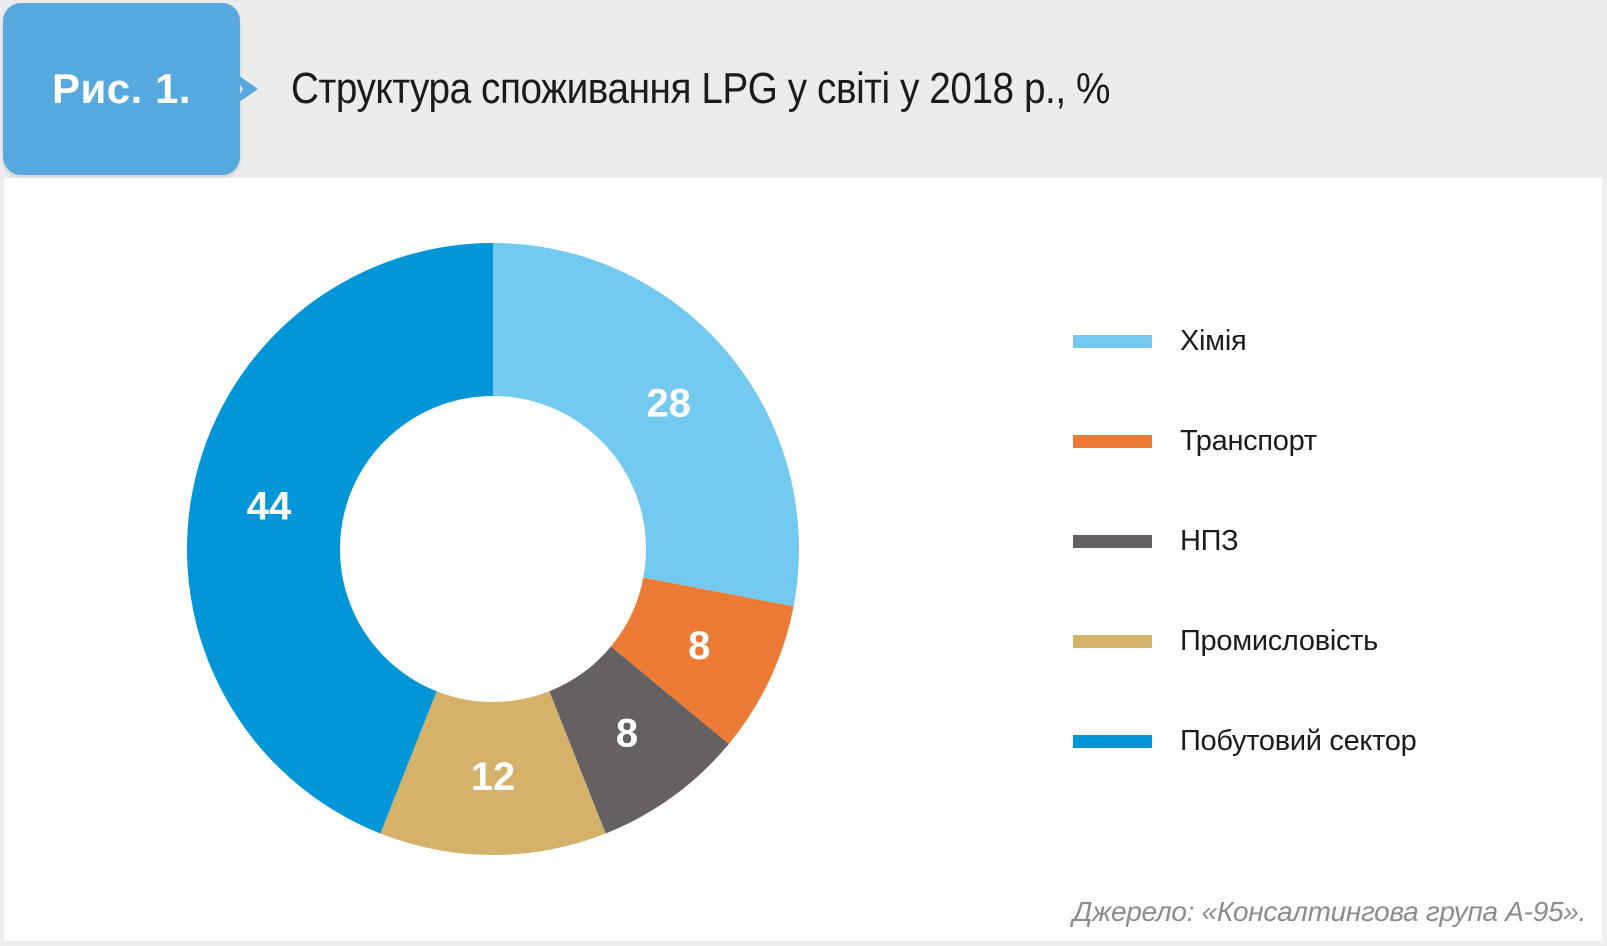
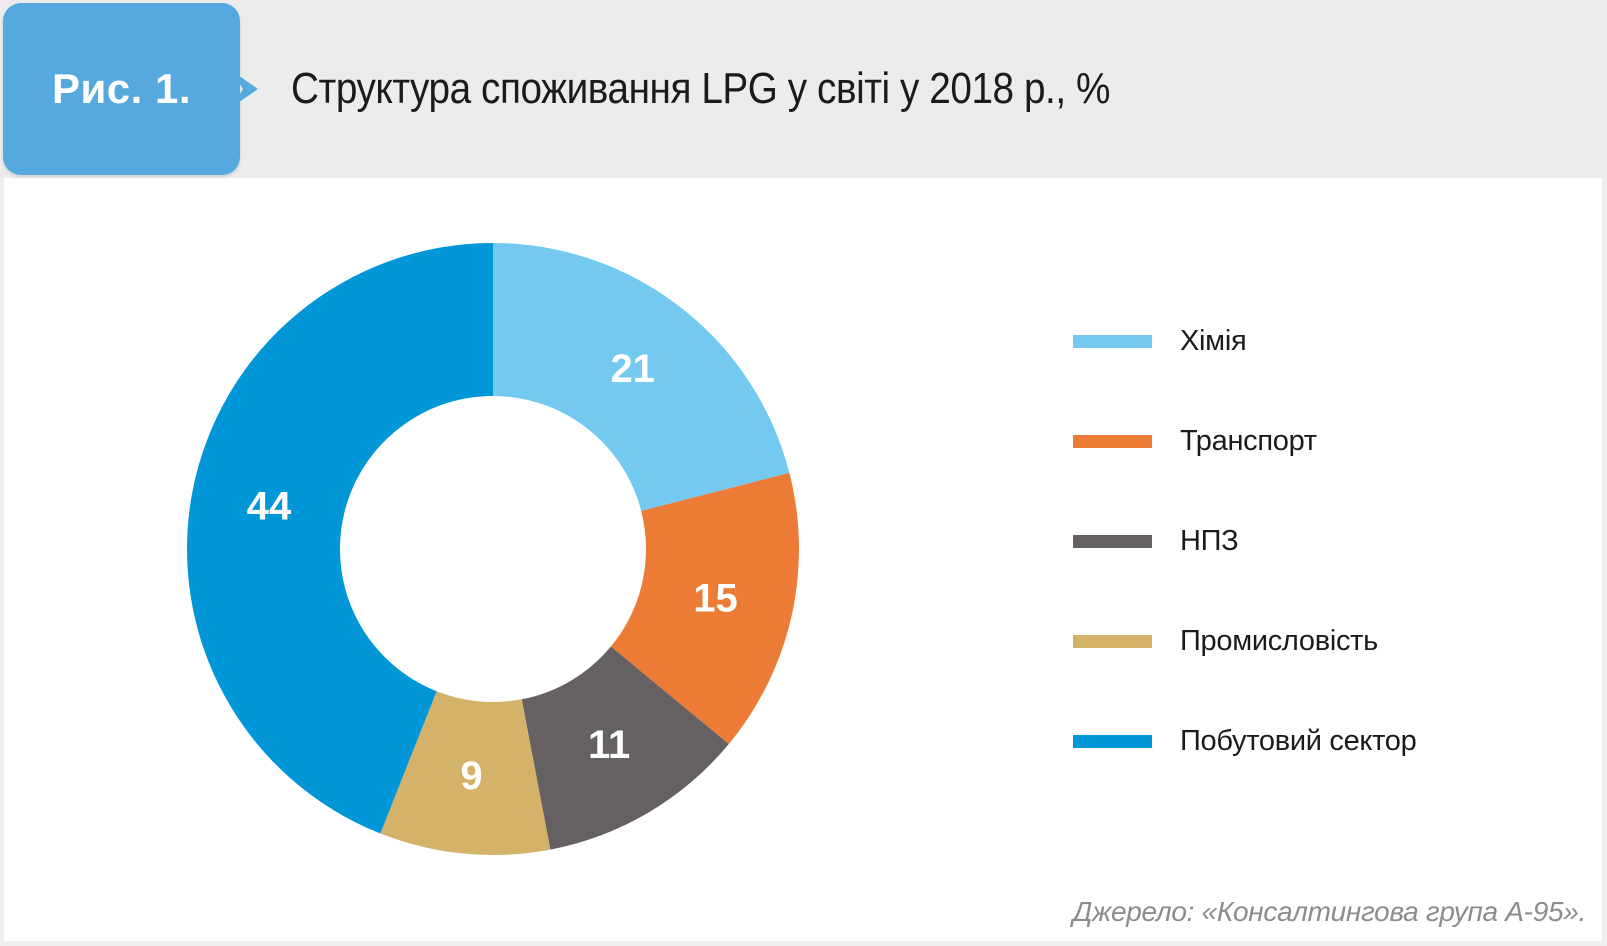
Хімія: 28 -> 21
Транспорт: 8 -> 15
НПЗ: 8 -> 11
Промисловість: 12 -> 9
